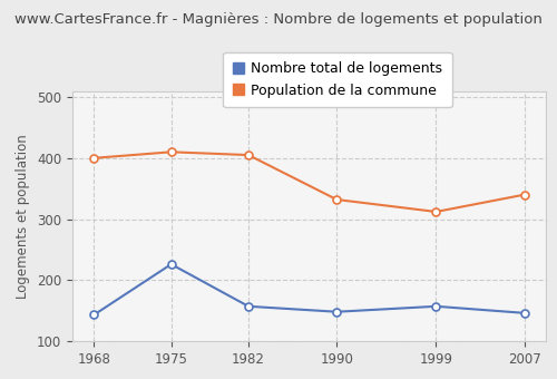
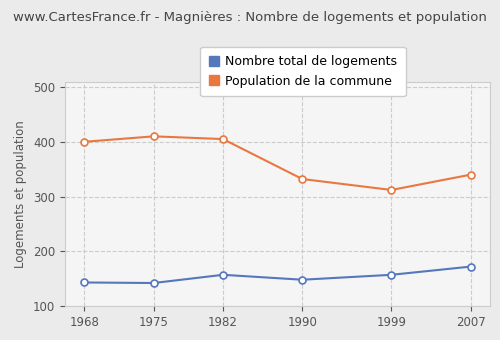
Nombre total de logements/1975: 226 -> 142
Nombre total de logements/2007: 146 -> 172
